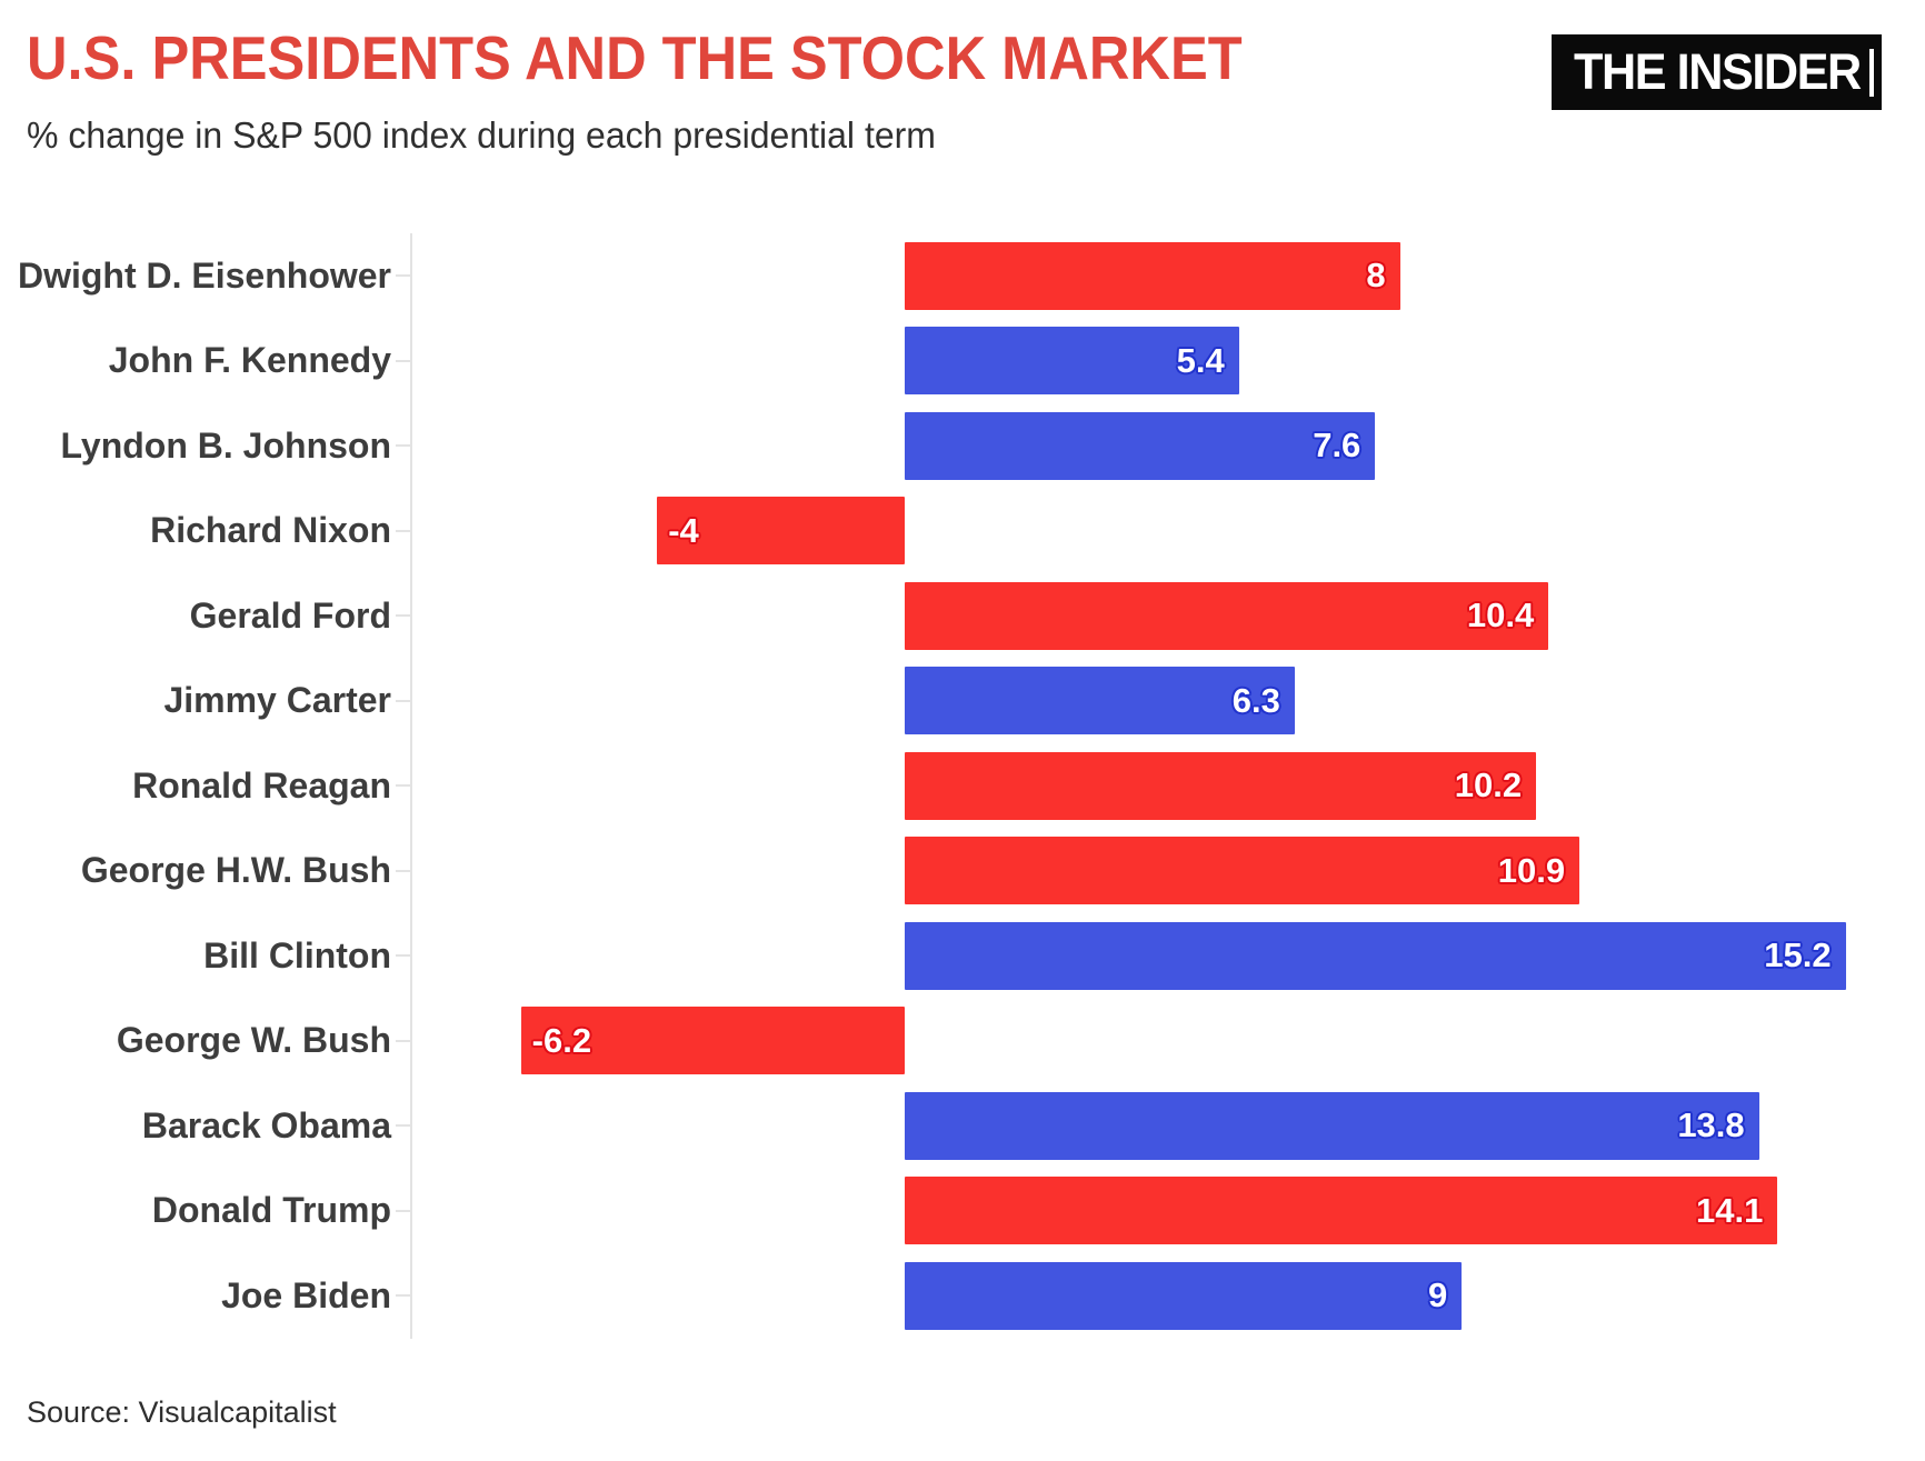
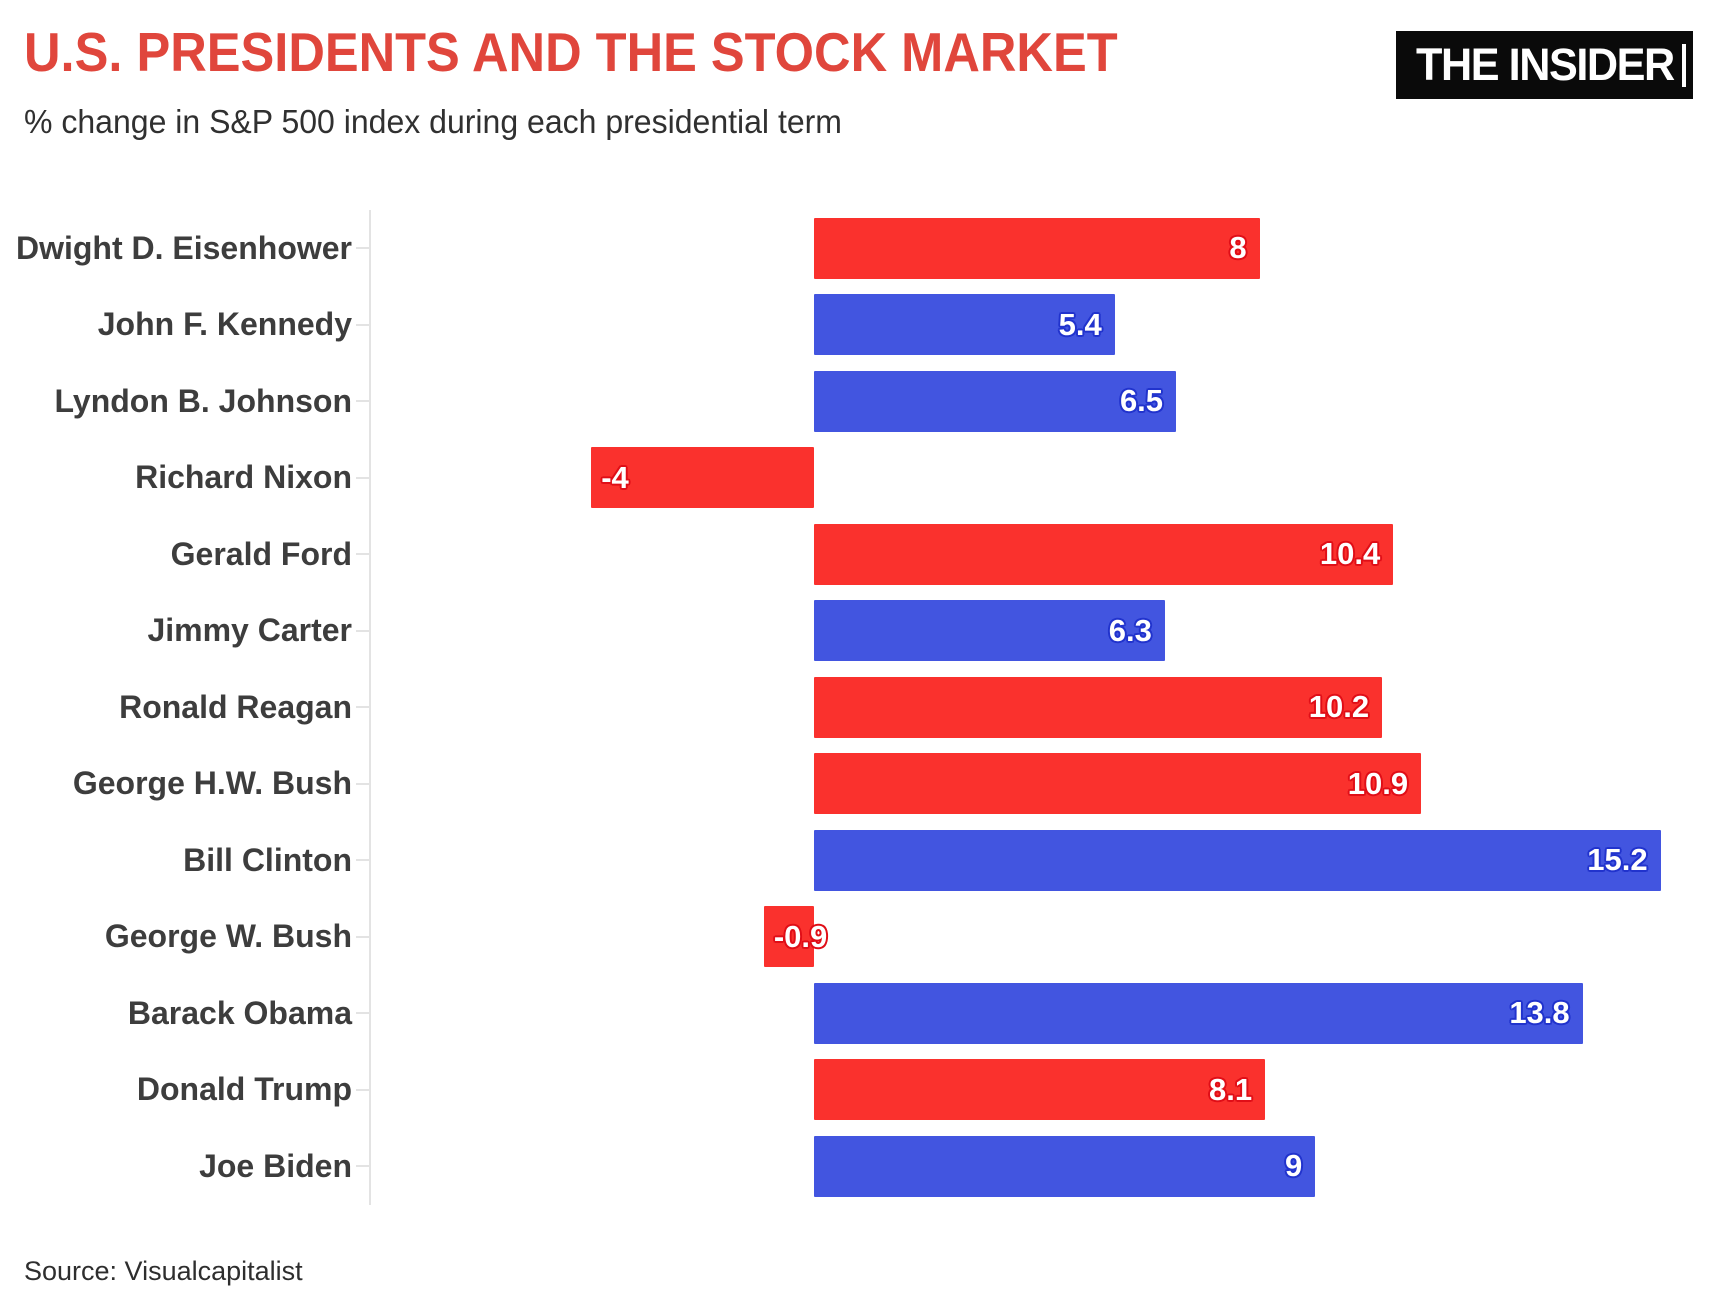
Lyndon B. Johnson: 7.6 -> 6.5
George W. Bush: -6.2 -> -0.9
Donald Trump: 14.1 -> 8.1
